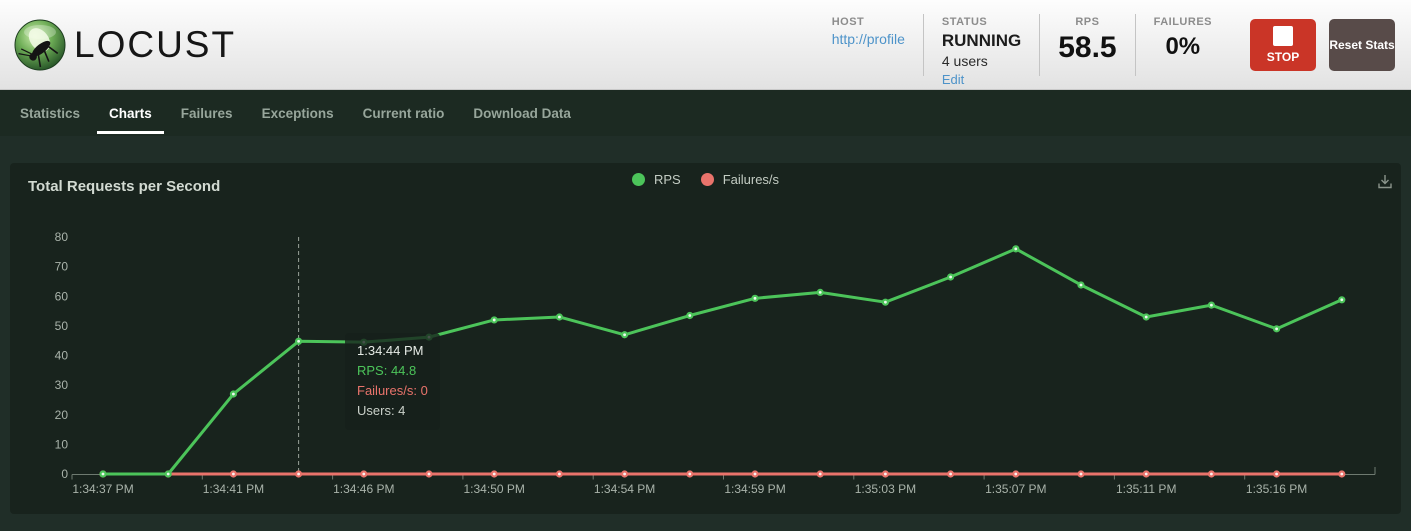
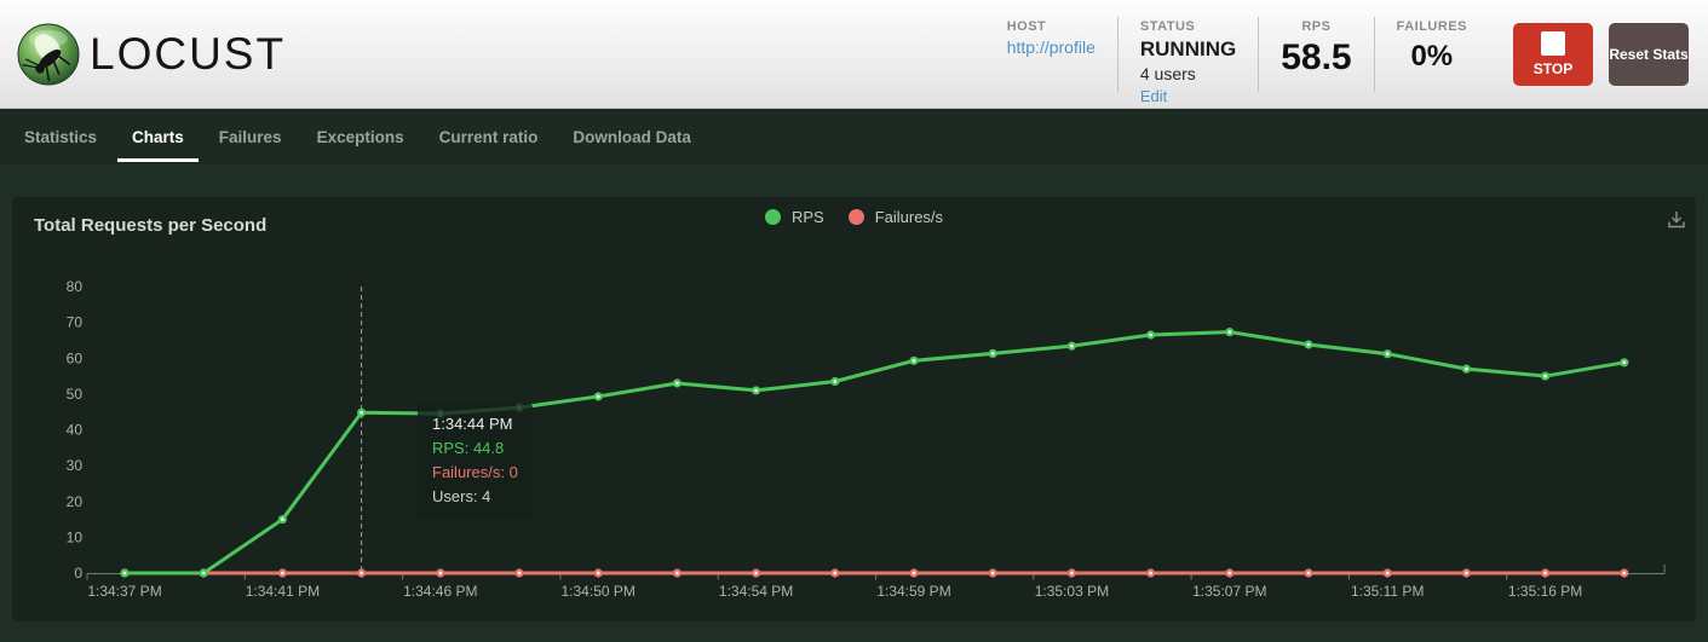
RPS/1:34:41 PM: 27 -> 15
RPS/1:34:50 PM: 52 -> 49
RPS/1:34:54 PM: 47 -> 51
RPS/1:35:03 PM: 58 -> 63
RPS/1:35:07 PM: 76 -> 67
RPS/1:35:11 PM: 53 -> 61
RPS/1:35:16 PM: 49 -> 55
